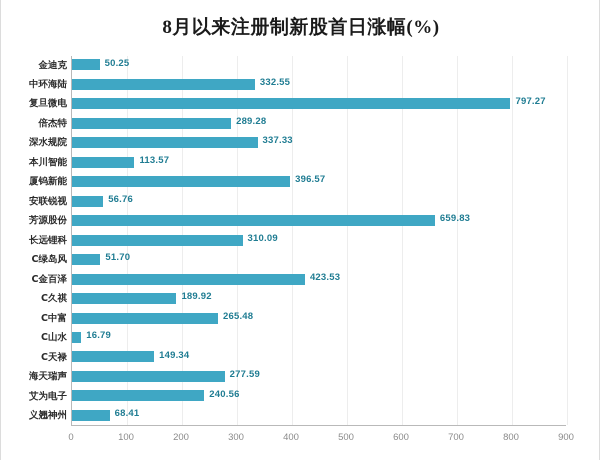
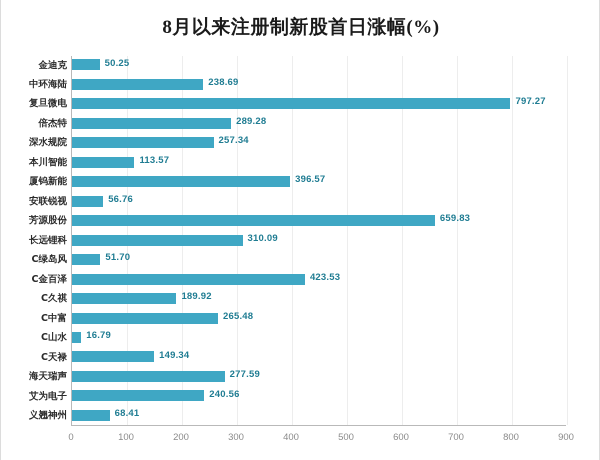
中环海陆: 332.55 -> 238.69
深水规院: 337.33 -> 257.34
